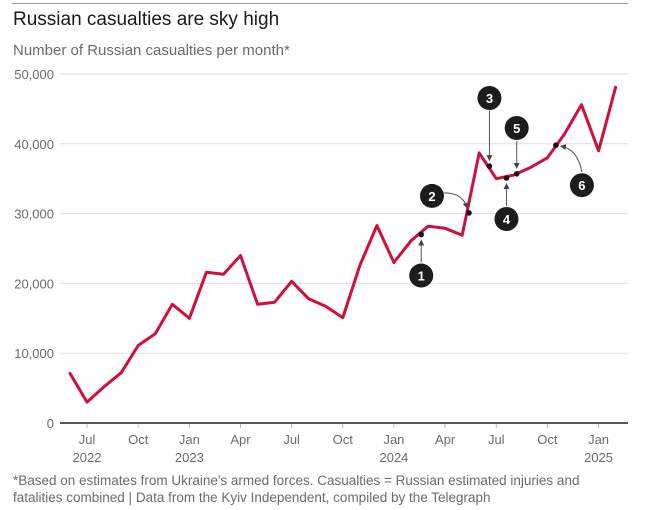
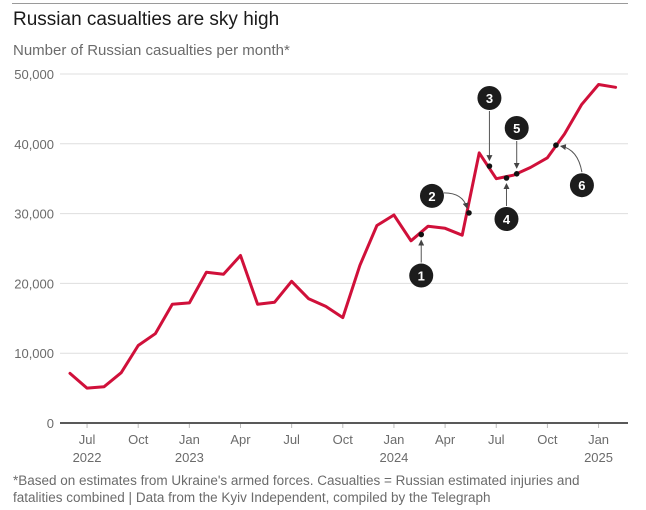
Jul 2022: 3000 -> 5000
Jan 2023: 15000 -> 17000
Jan 2024: 23000 -> 30000
Jan 2025: 39000 -> 48000
